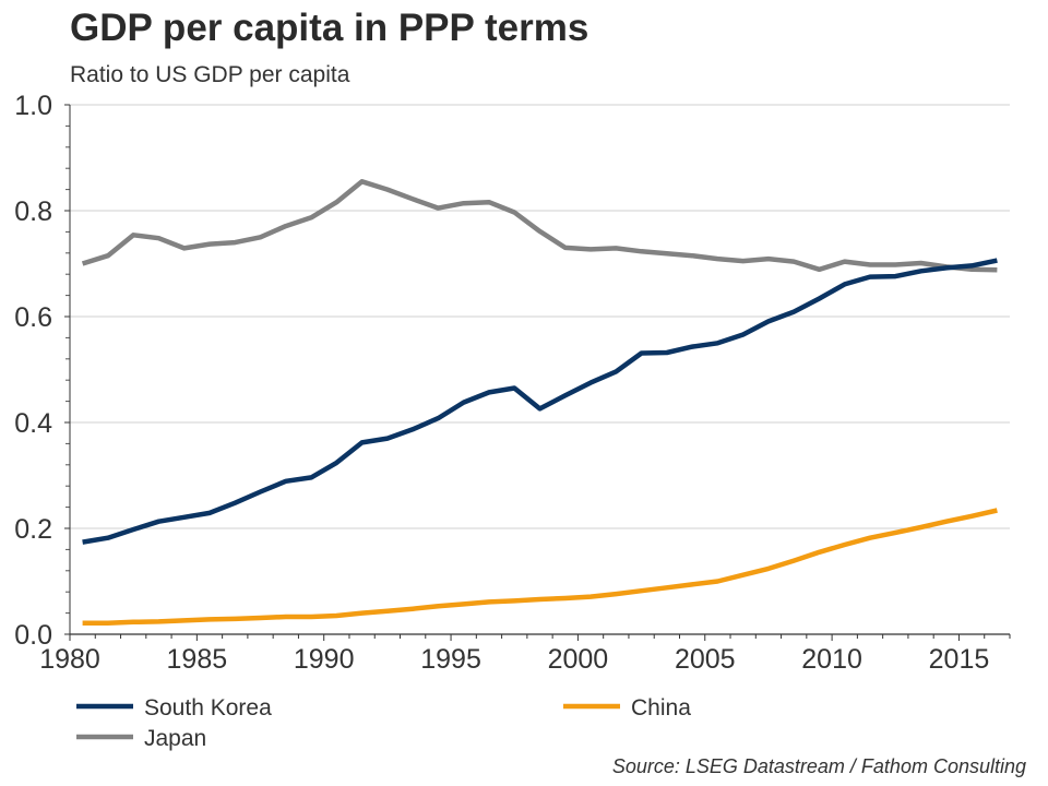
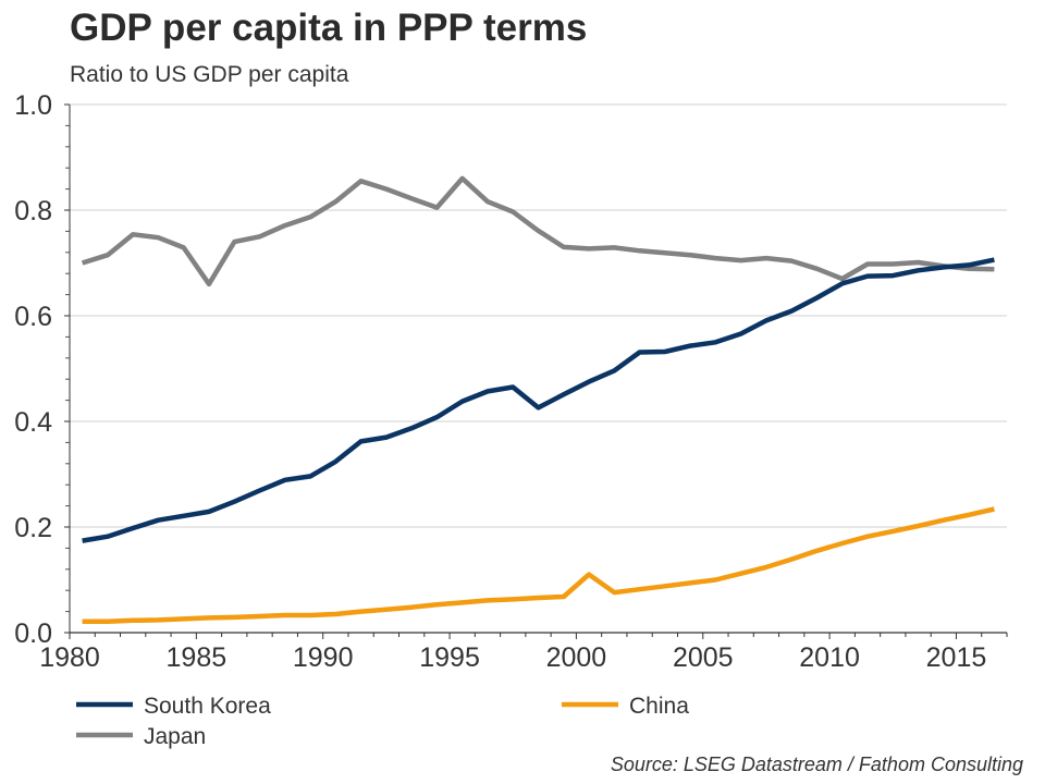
Japan/1985: 0.74 -> 0.66
Japan/1995: 0.81 -> 0.86
China/2000: 0.07 -> 0.11
Japan/2010: 0.70 -> 0.67
